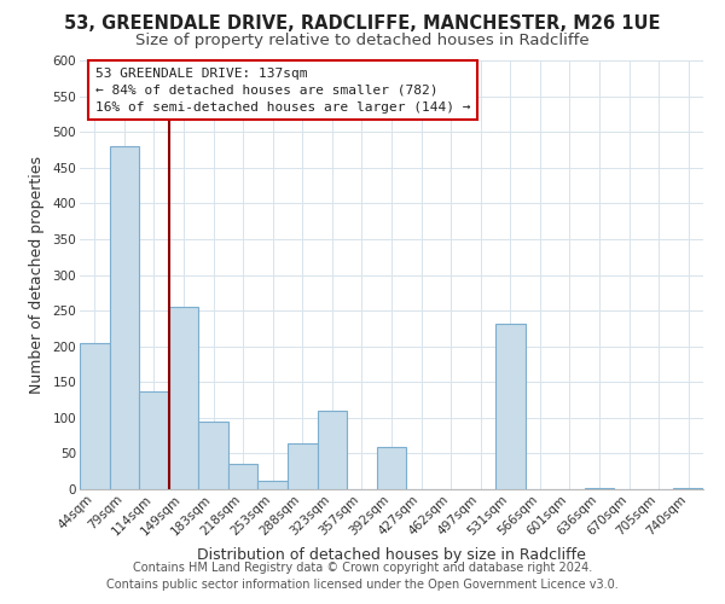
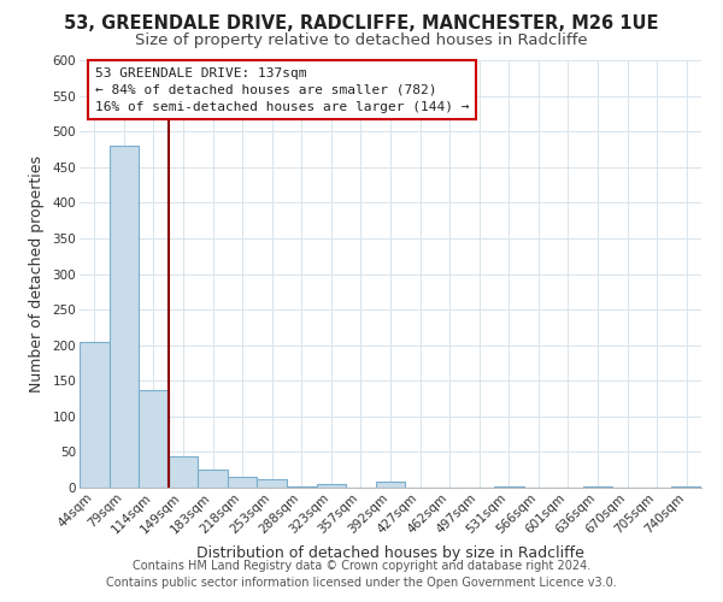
149sqm: 256 -> 44
183sqm: 94 -> 25
218sqm: 36 -> 15
288sqm: 64 -> 2
323sqm: 110 -> 5
392sqm: 60 -> 9
531sqm: 232 -> 2
